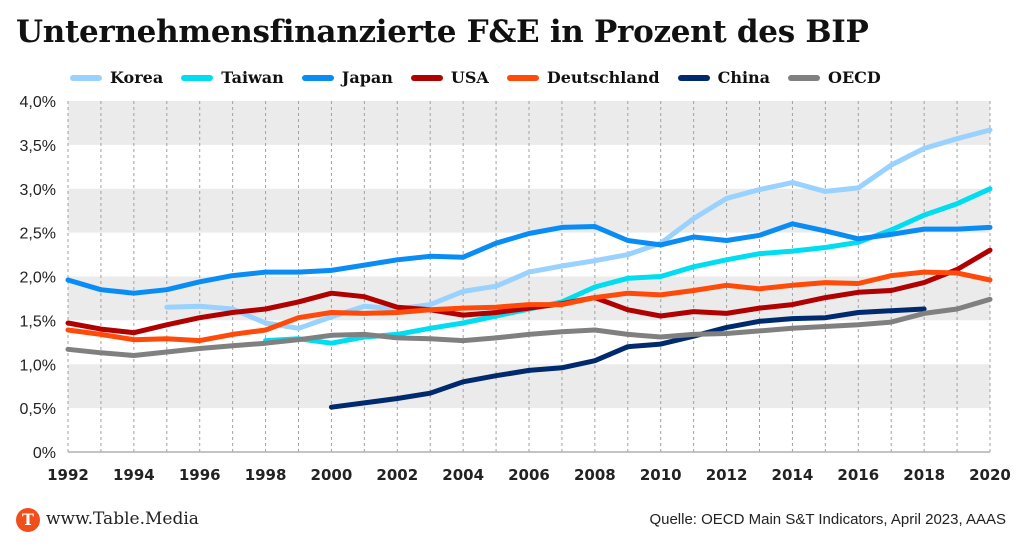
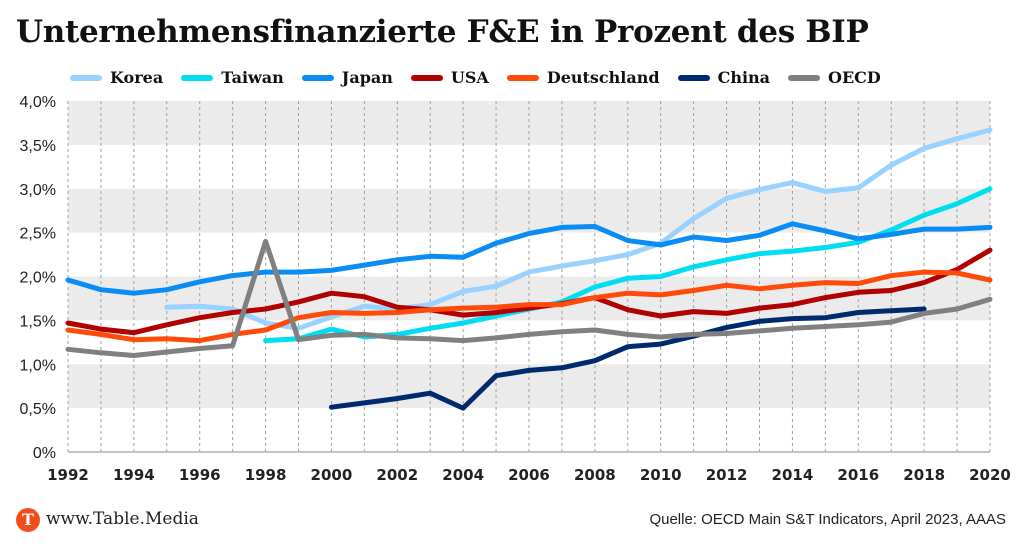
OECD/1998: 1,2% -> 2,4%
Taiwan/2000: 1,2% -> 1,4%
China/2004: 0,8% -> 0,5%
